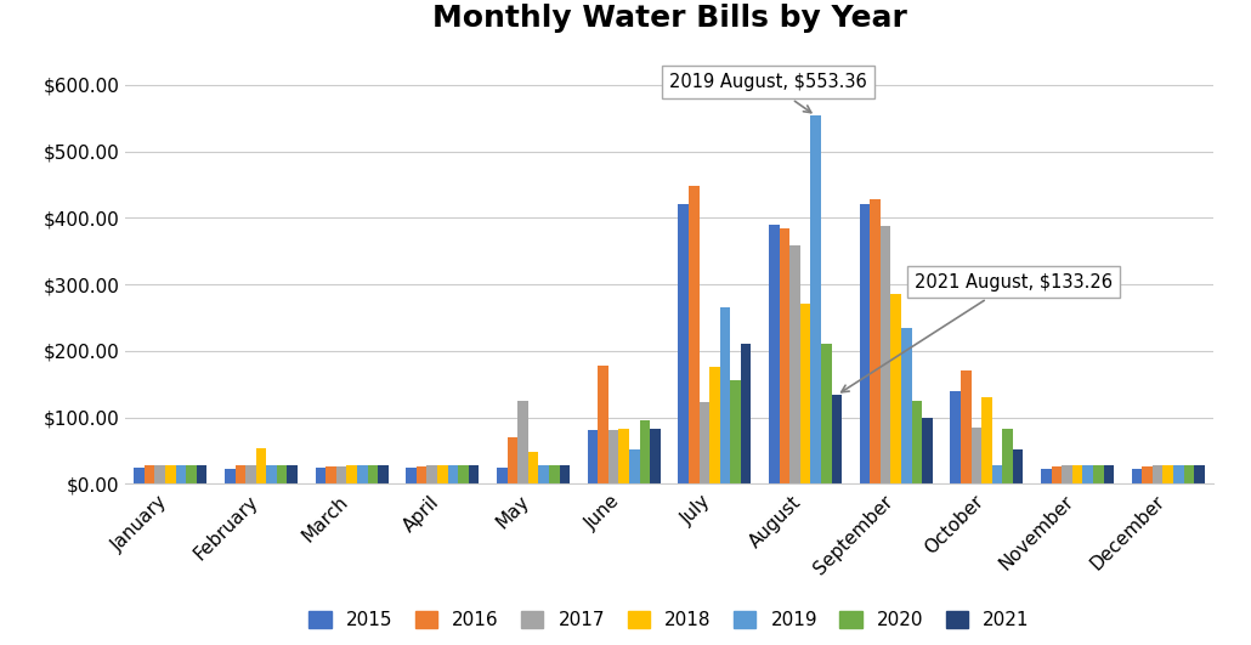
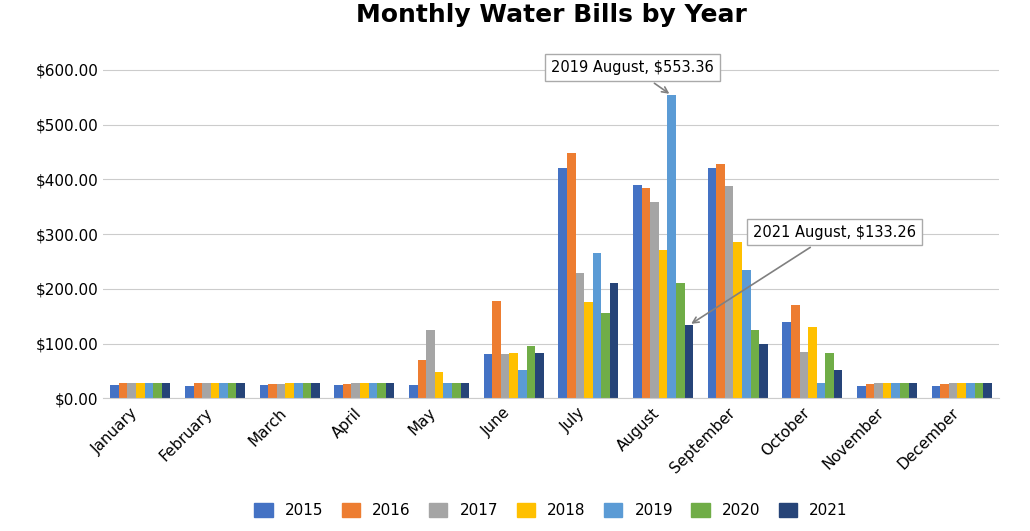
2018/February: $54 -> $28
2017/July: $122 -> $228
